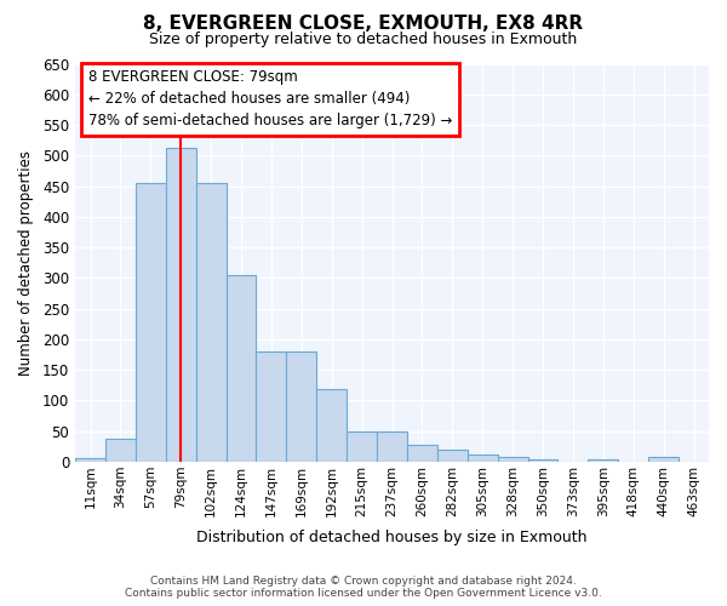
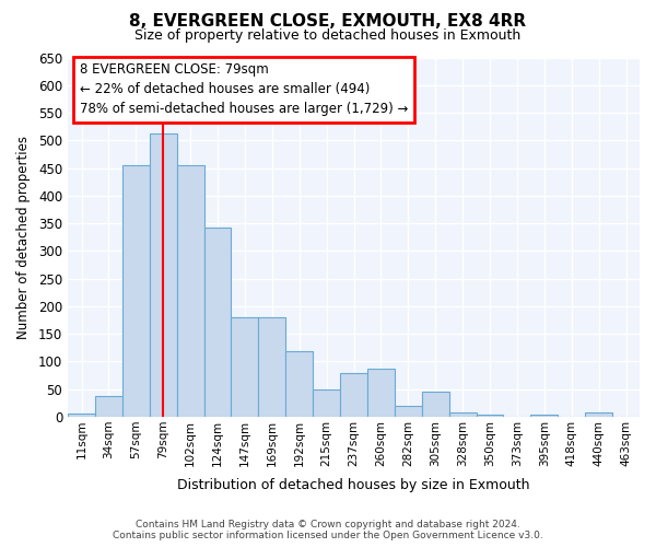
124sqm: 305 -> 342
237sqm: 50 -> 80
260sqm: 27 -> 88
305sqm: 12 -> 46
